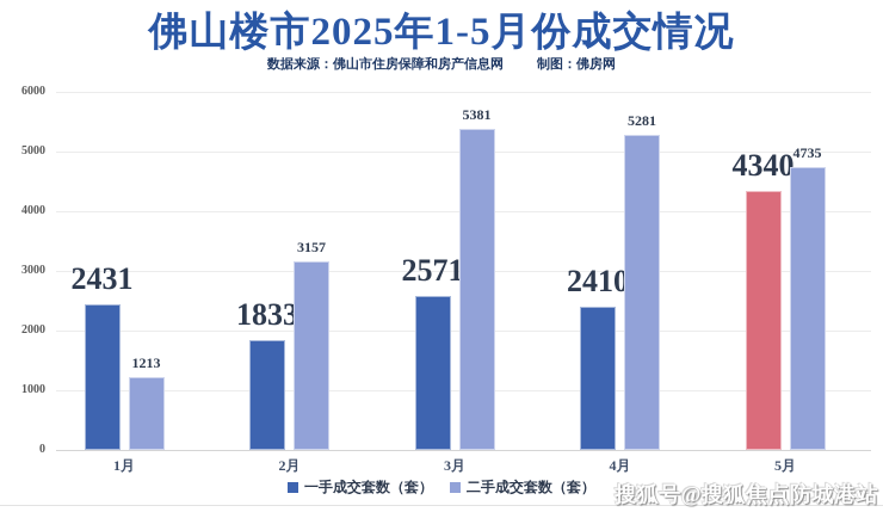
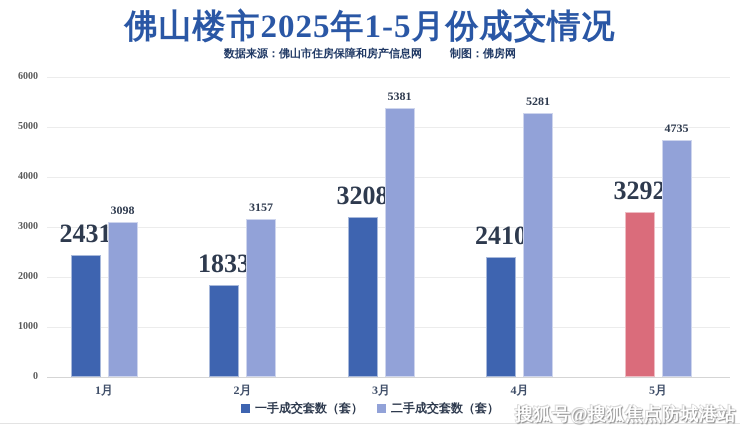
二手成交套数（套）/1月: 1213 -> 3098
一手成交套数（套）/3月: 2571 -> 3208
一手成交套数（套）/5月: 4340 -> 3292
